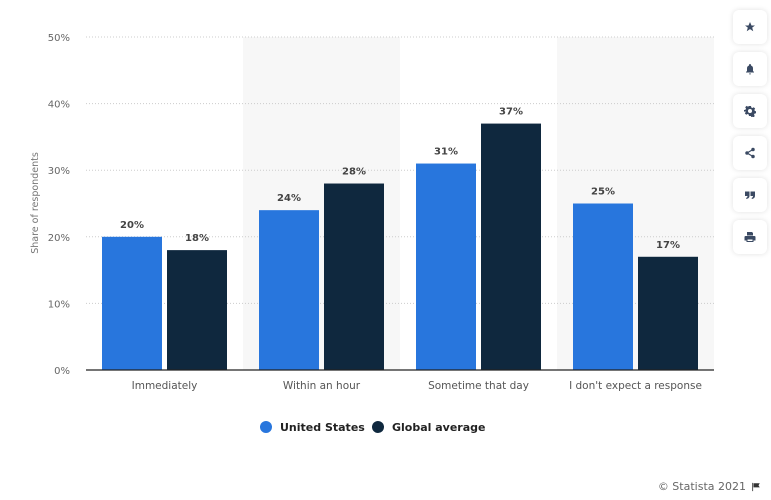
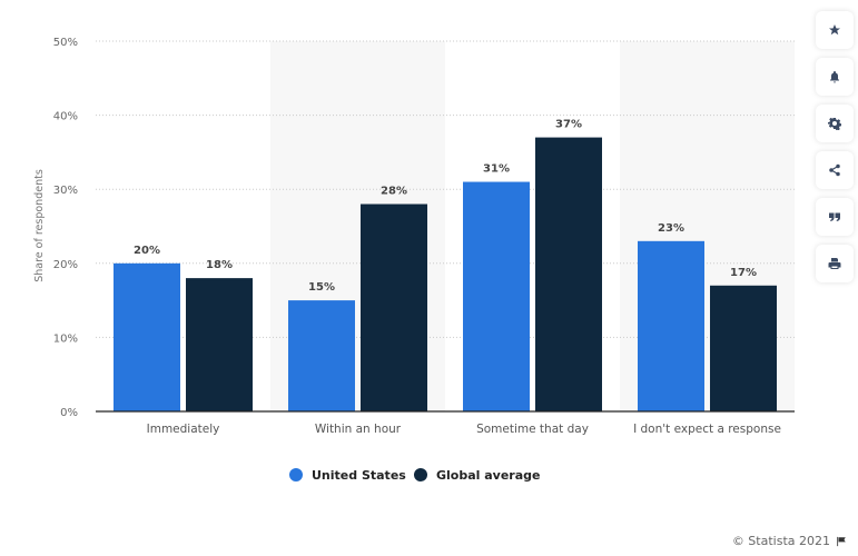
United States/Within an hour: 24% -> 15%
United States/I don't expect a response: 25% -> 23%
